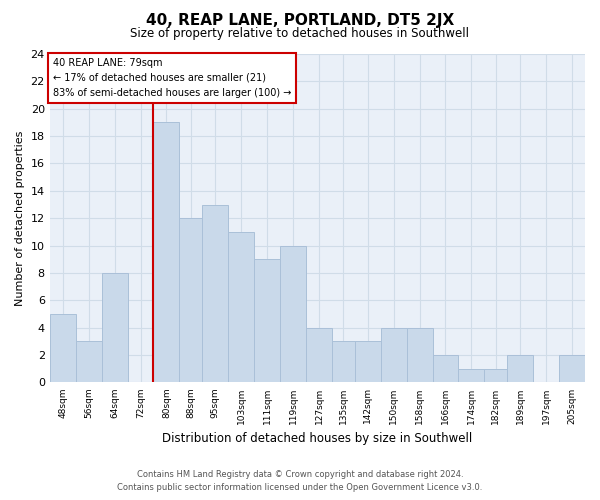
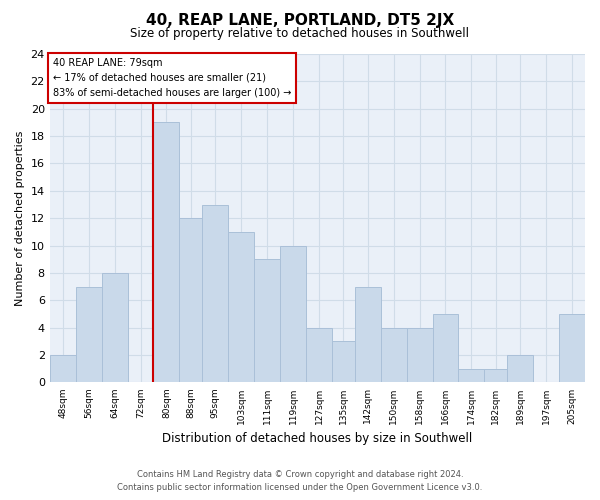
48sqm: 5 -> 2
56sqm: 3 -> 7
142sqm: 3 -> 7
166sqm: 2 -> 5
205sqm: 2 -> 5
